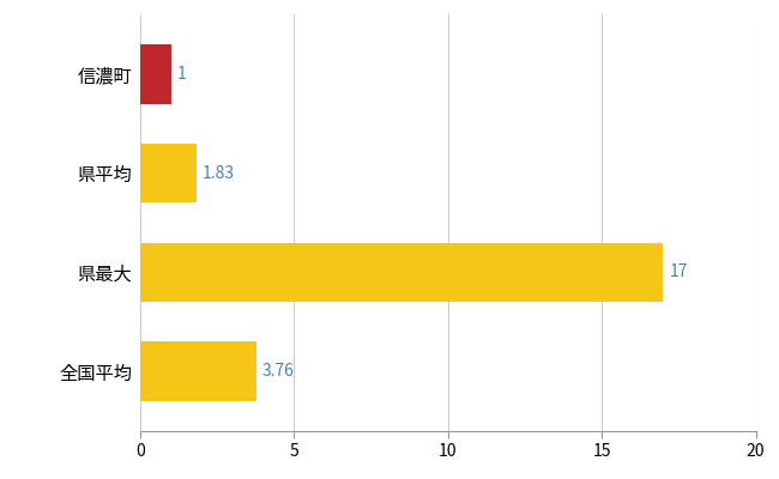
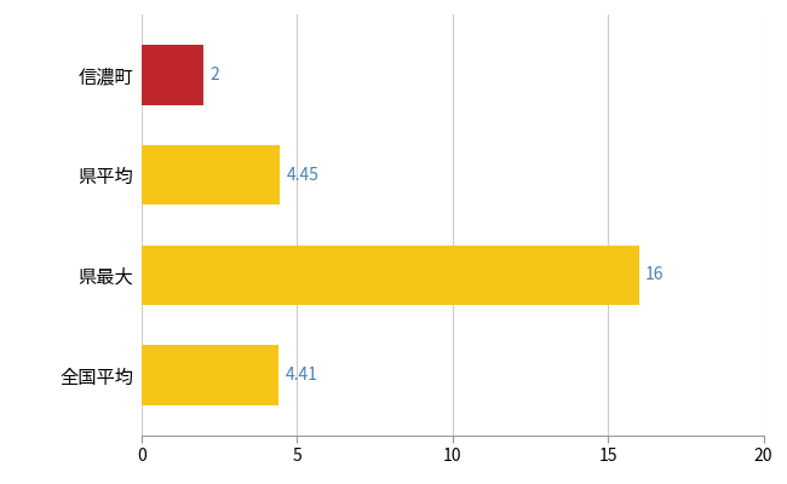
信濃町: 1 -> 2
県平均: 1.83 -> 4.45
県最大: 17 -> 16
全国平均: 3.76 -> 4.41
